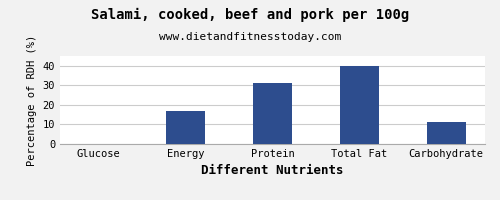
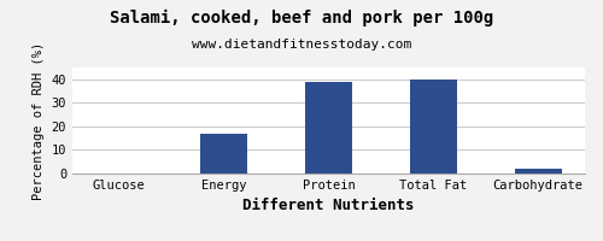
Protein: 31 -> 39
Carbohydrate: 11 -> 2
